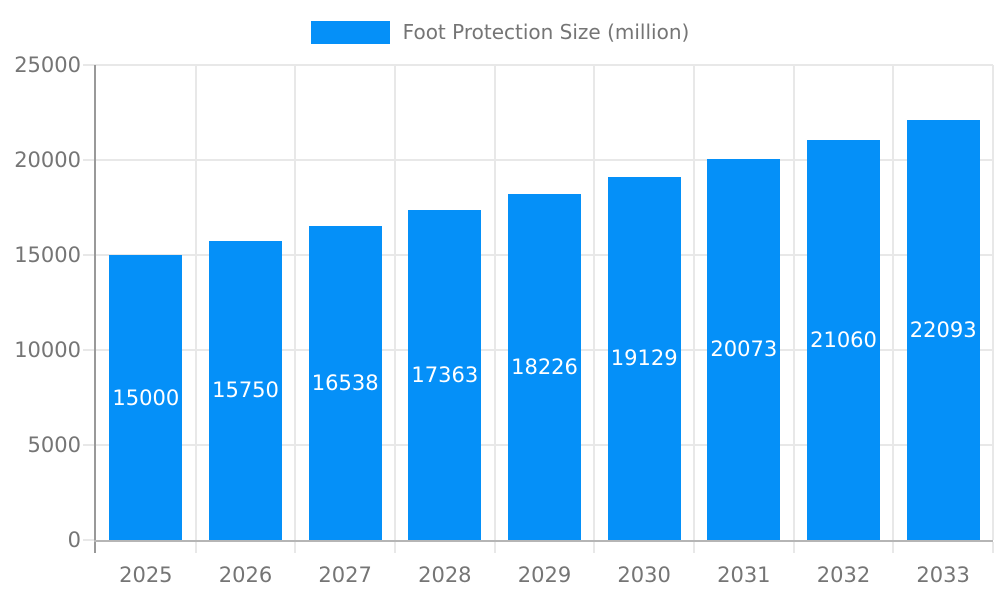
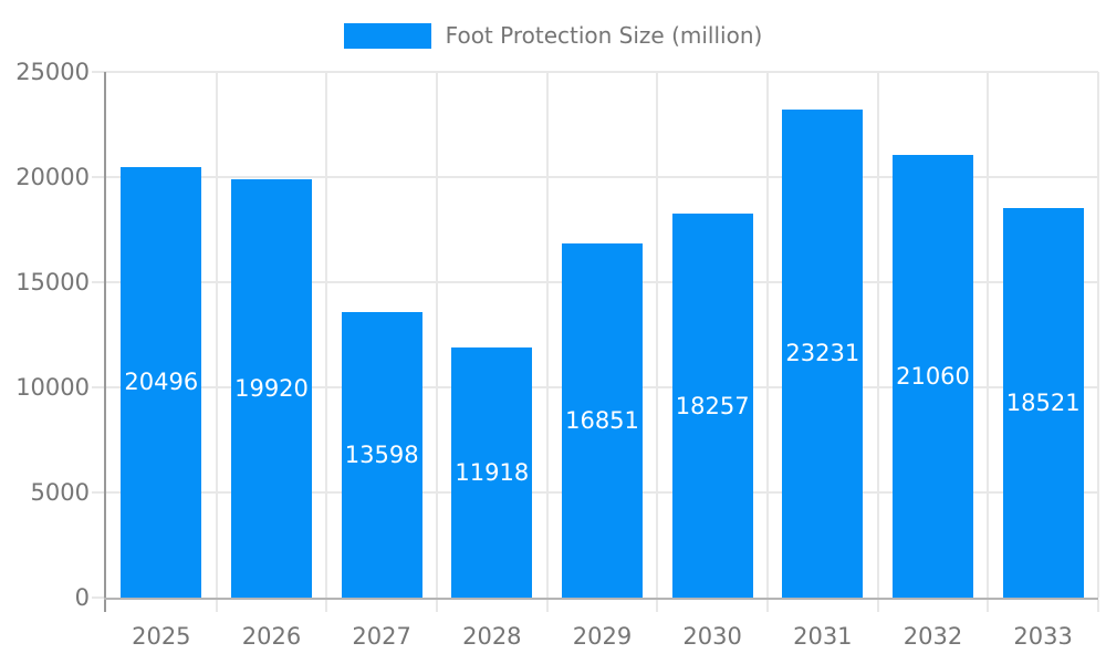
2025: 15000 -> 20496
2026: 15750 -> 19920
2027: 16538 -> 13598
2028: 17363 -> 11918
2029: 18226 -> 16851
2030: 19129 -> 18257
2031: 20073 -> 23231
2033: 22093 -> 18521
